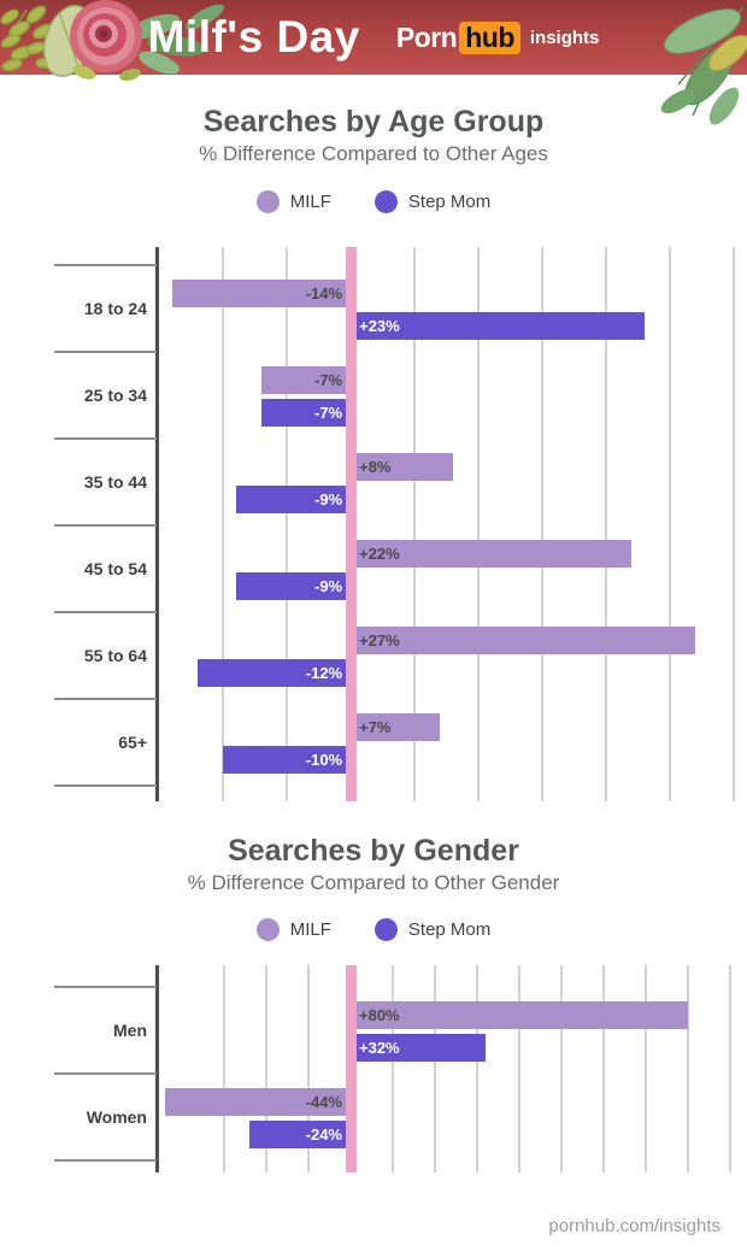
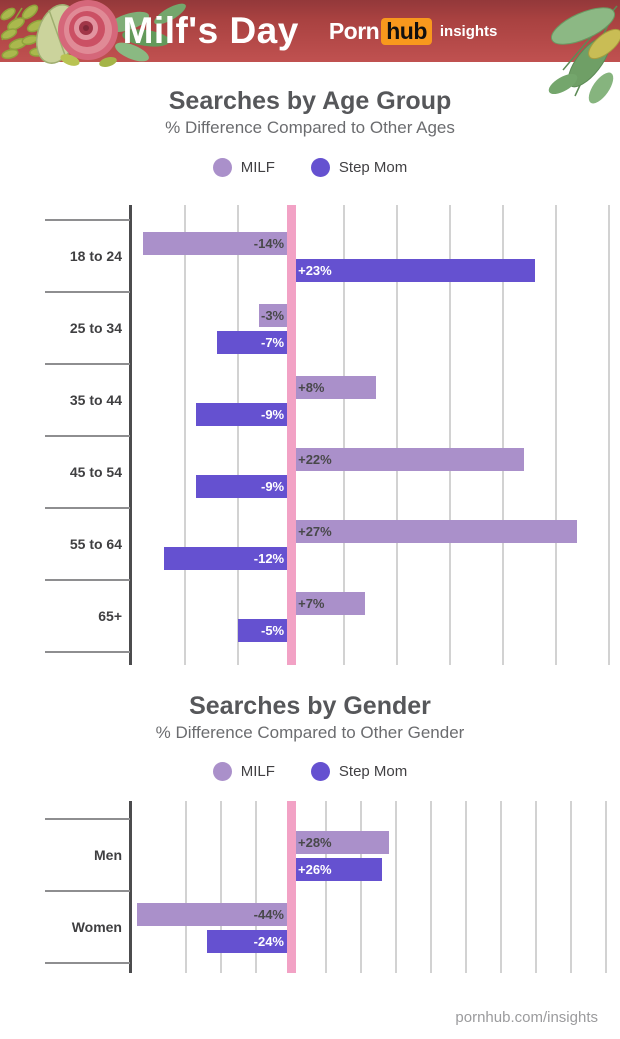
Searches by Age Group/MILF/25 to 34: -7% -> -3%
Searches by Age Group/Step Mom/65+: -10% -> -5%
Searches by Gender/MILF/Men: +80% -> +28%
Searches by Gender/Step Mom/Men: +32% -> +26%
